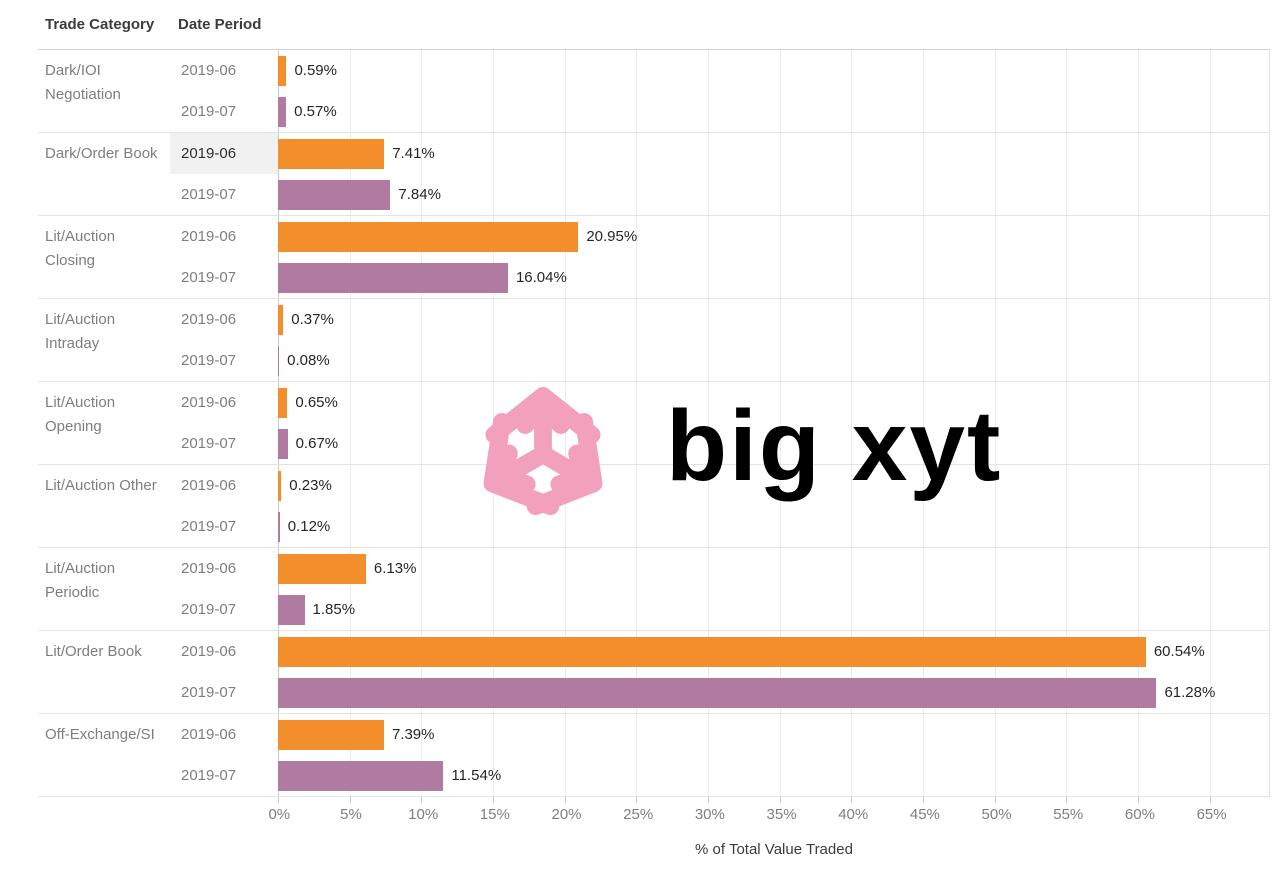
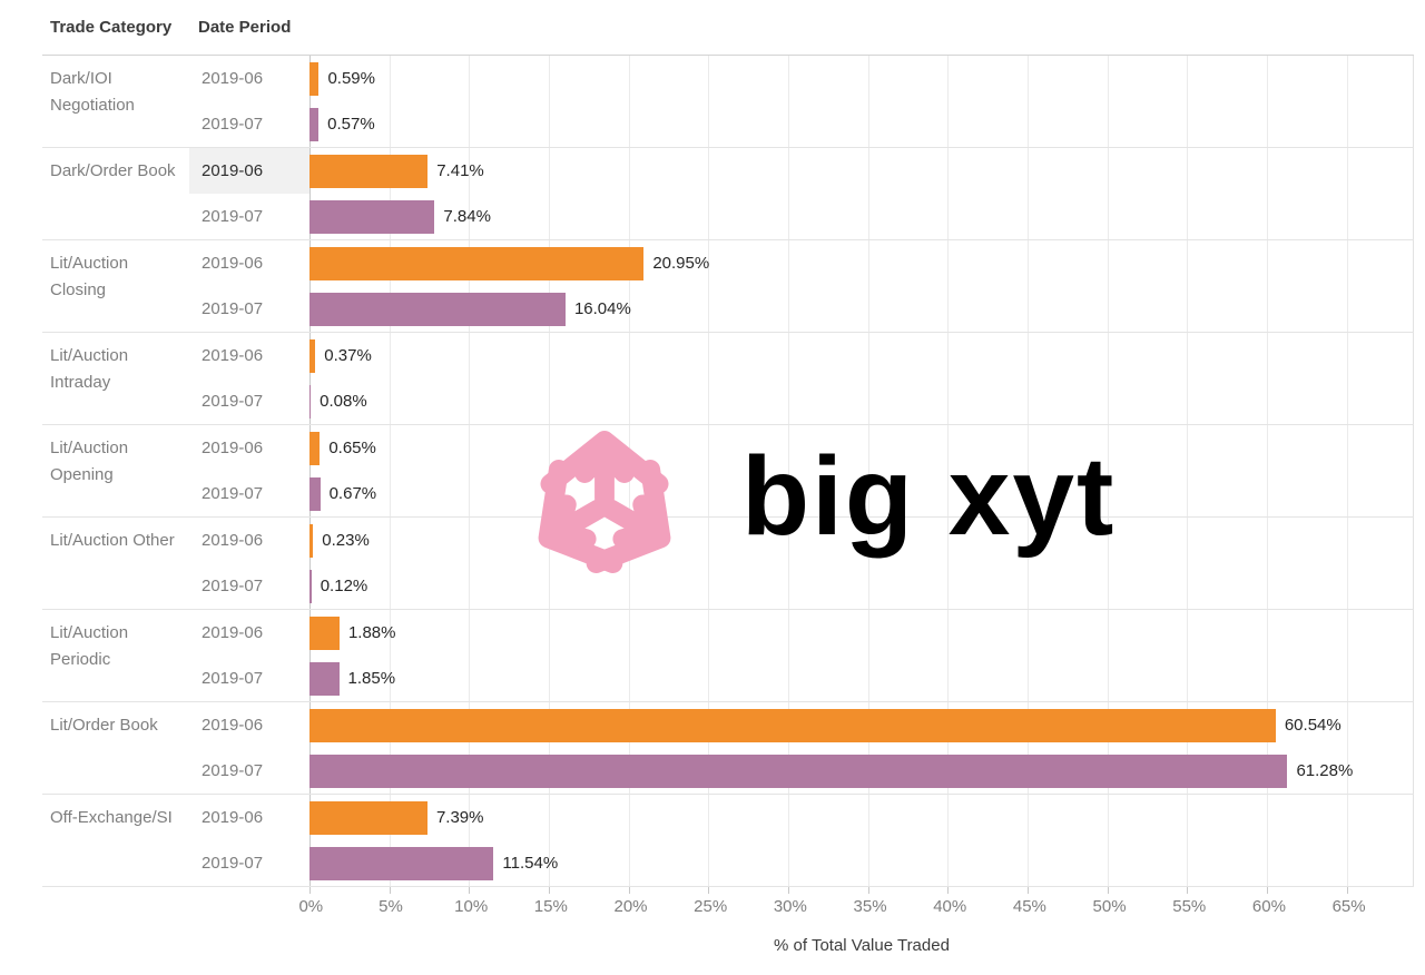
2019-06/Lit/Auction Periodic: 6.13% -> 1.88%
